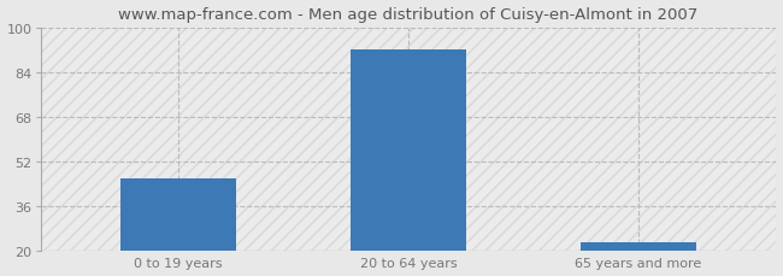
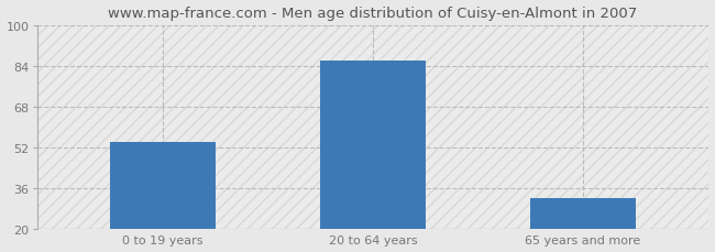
0 to 19 years: 46 -> 54
20 to 64 years: 92 -> 86
65 years and more: 23 -> 32
